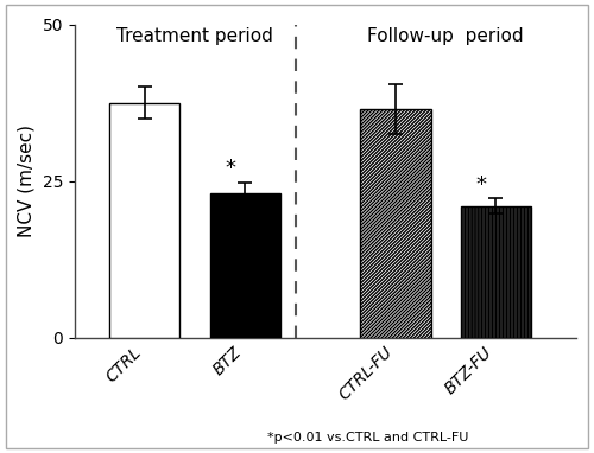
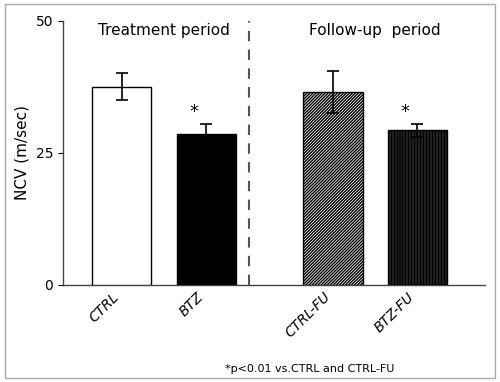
BTZ: 23.0 -> 28.6
BTZ-FU: 21.0 -> 29.2
